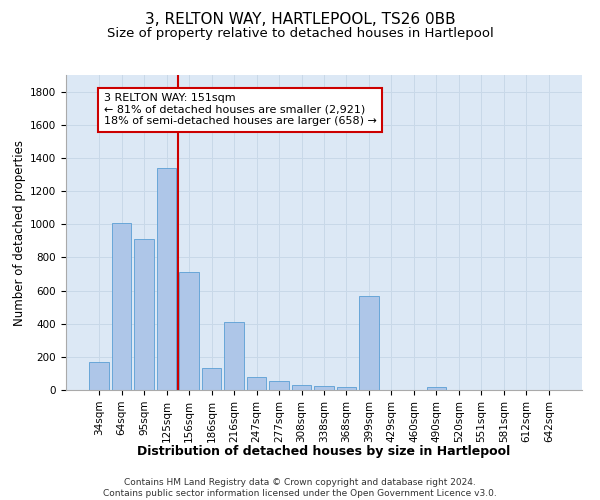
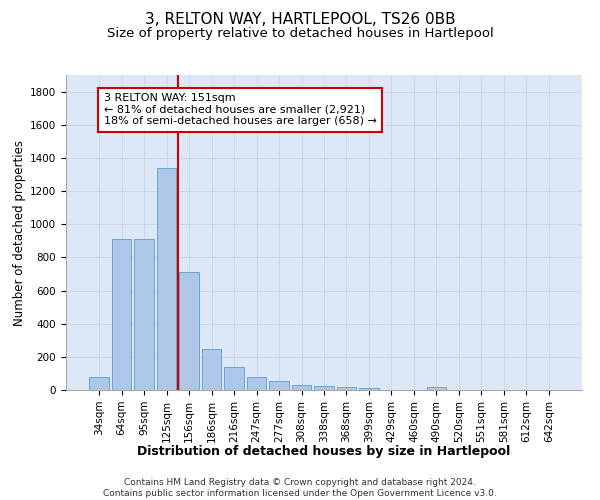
34sqm: 170 -> 80
64sqm: 1010 -> 910
186sqm: 130 -> 250
216sqm: 410 -> 140
399sqm: 570 -> 20
